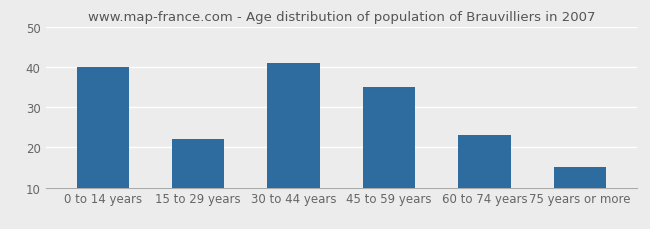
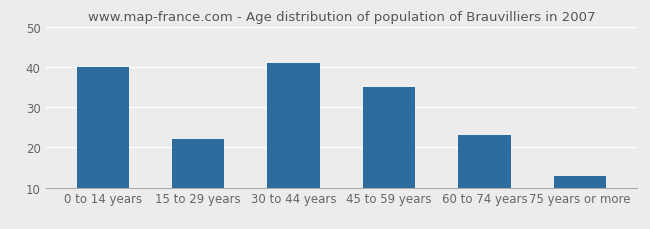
75 years or more: 15 -> 13
